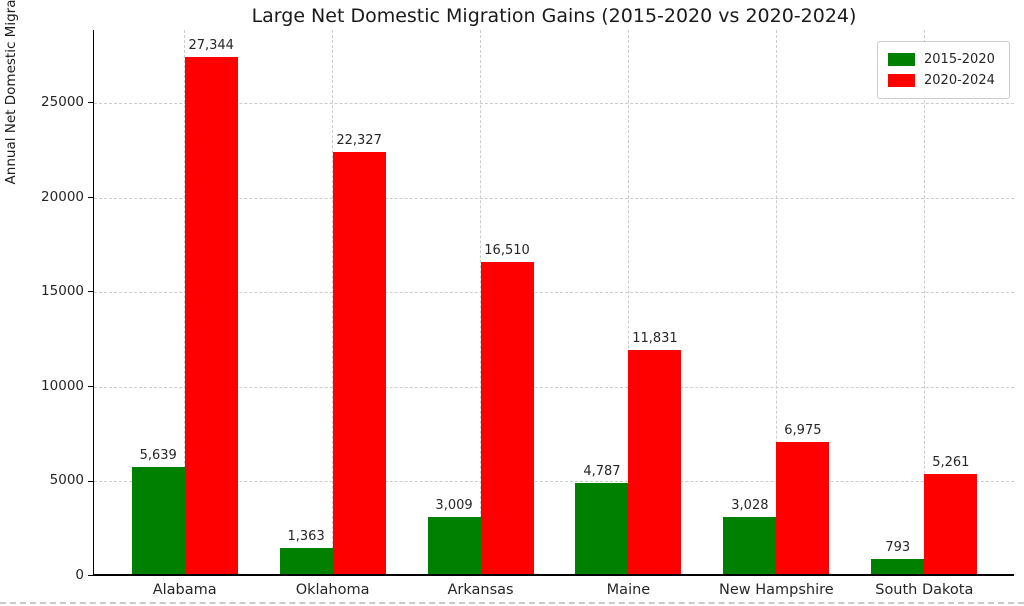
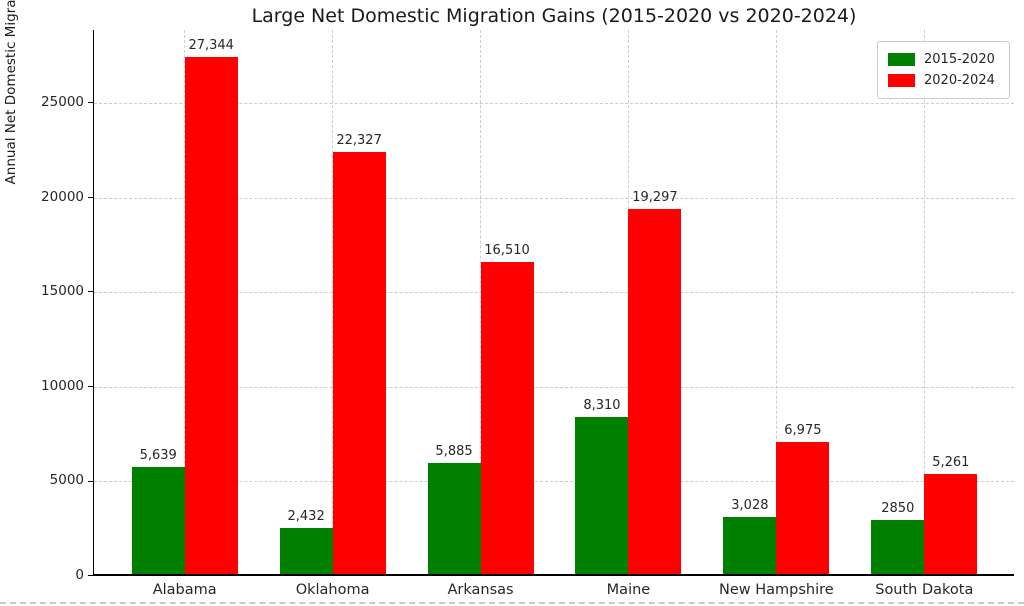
2015-2020/Oklahoma: 1,363 -> 2,432
2015-2020/Arkansas: 3,009 -> 5,885
2015-2020/Maine: 4,787 -> 8,310
2020-2024/Maine: 11,831 -> 19,297
2015-2020/South Dakota: 793 -> 2850
